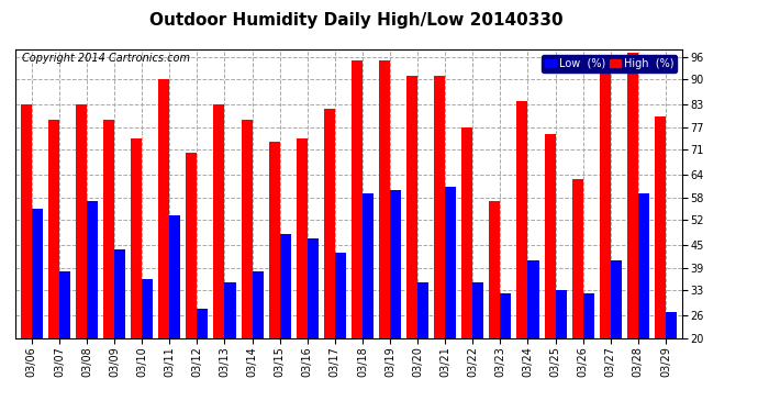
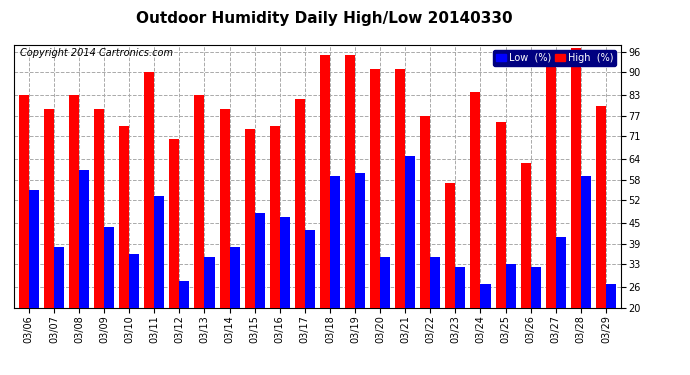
Low (%)/03/08: 57 -> 61
Low (%)/03/21: 61 -> 65
Low (%)/03/24: 41 -> 27
